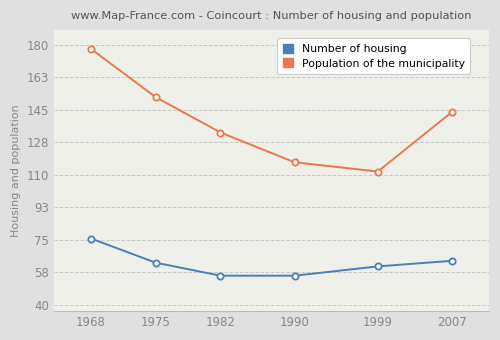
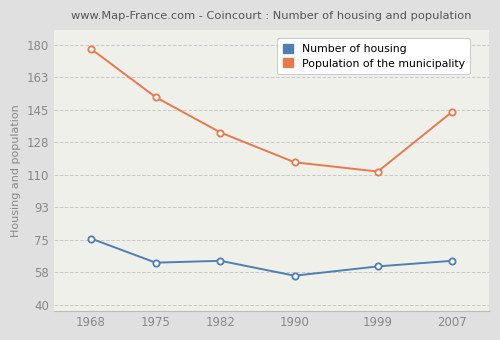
Number of housing/1982: 56 -> 64
